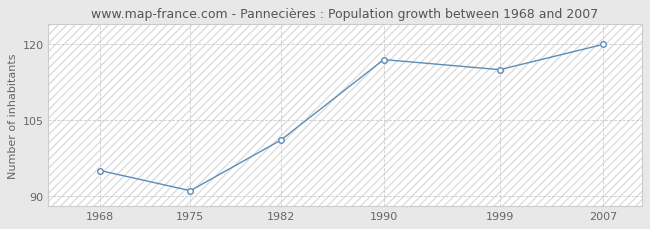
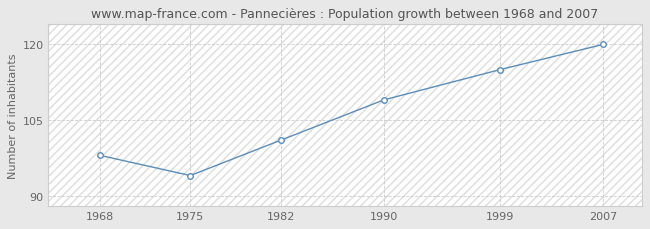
1968: 95 -> 98
1975: 91 -> 94
1990: 117 -> 109
